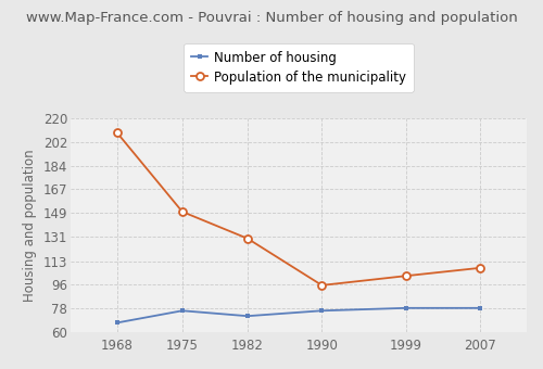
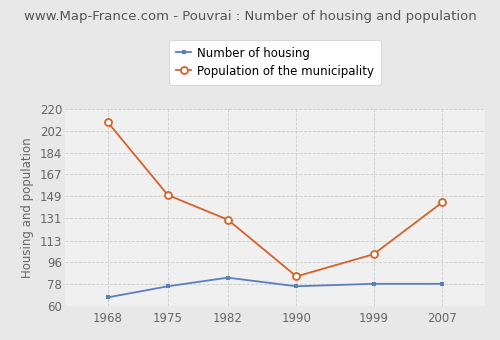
Number of housing/1982: 72 -> 83
Population of the municipality/1990: 95 -> 84
Population of the municipality/2007: 108 -> 144
